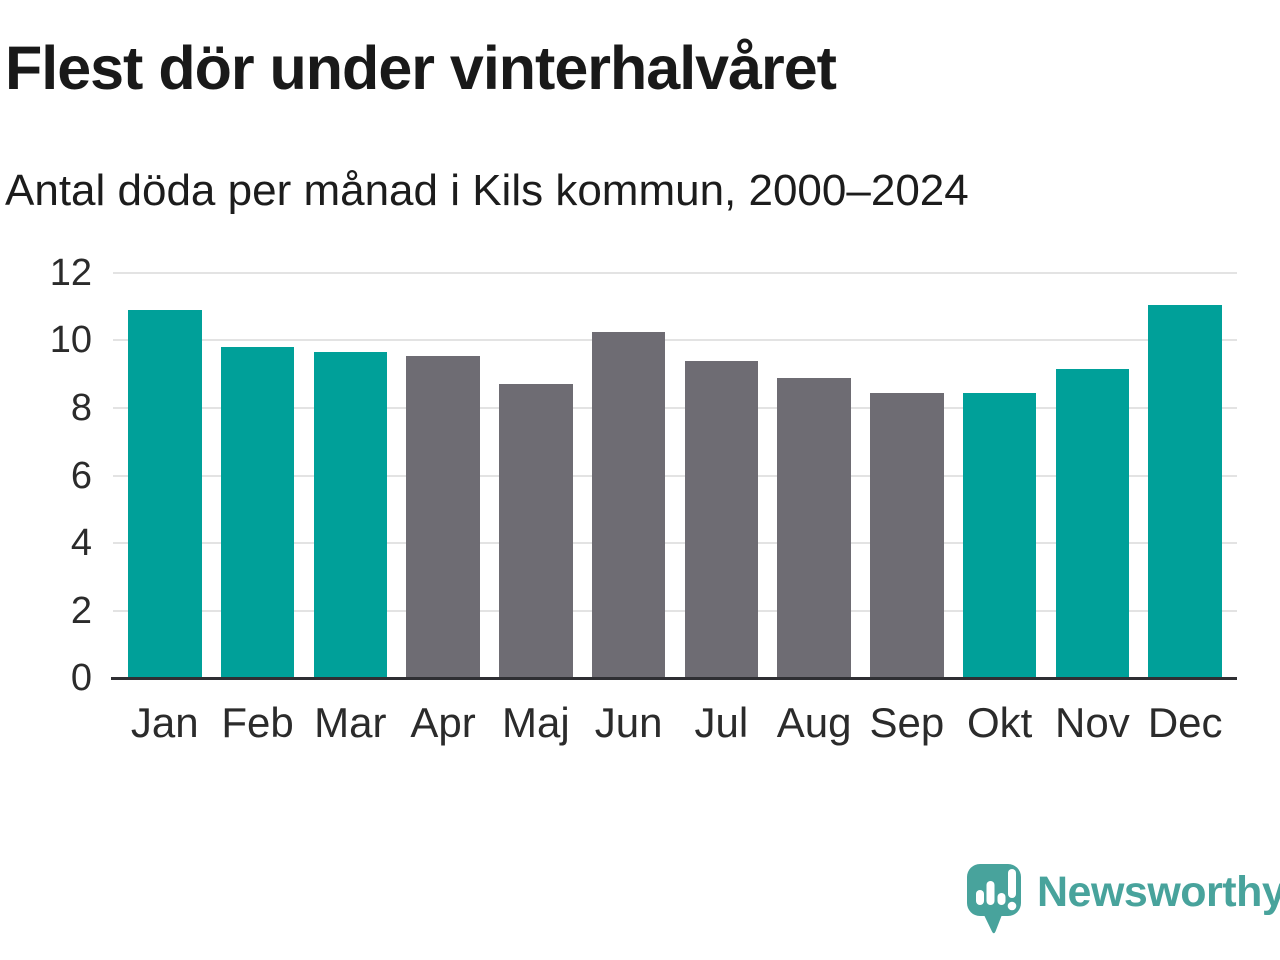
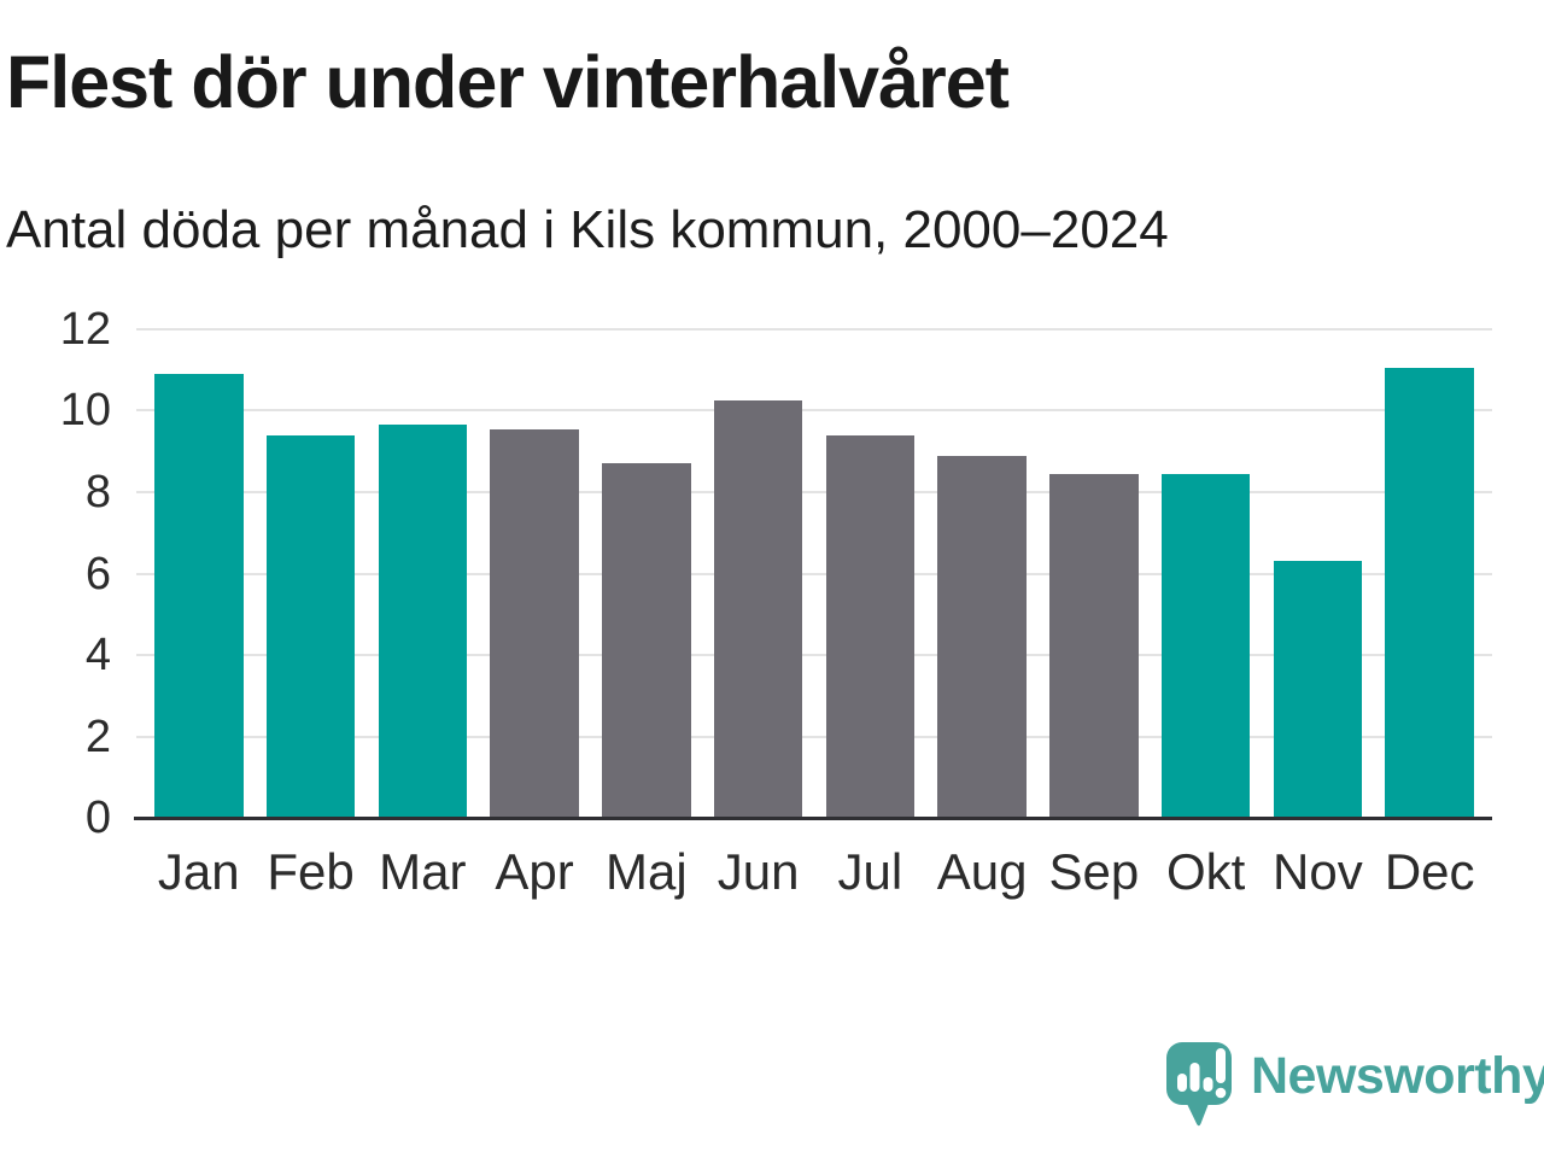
Feb: 9.8 -> 9.4
Nov: 9.2 -> 6.3
